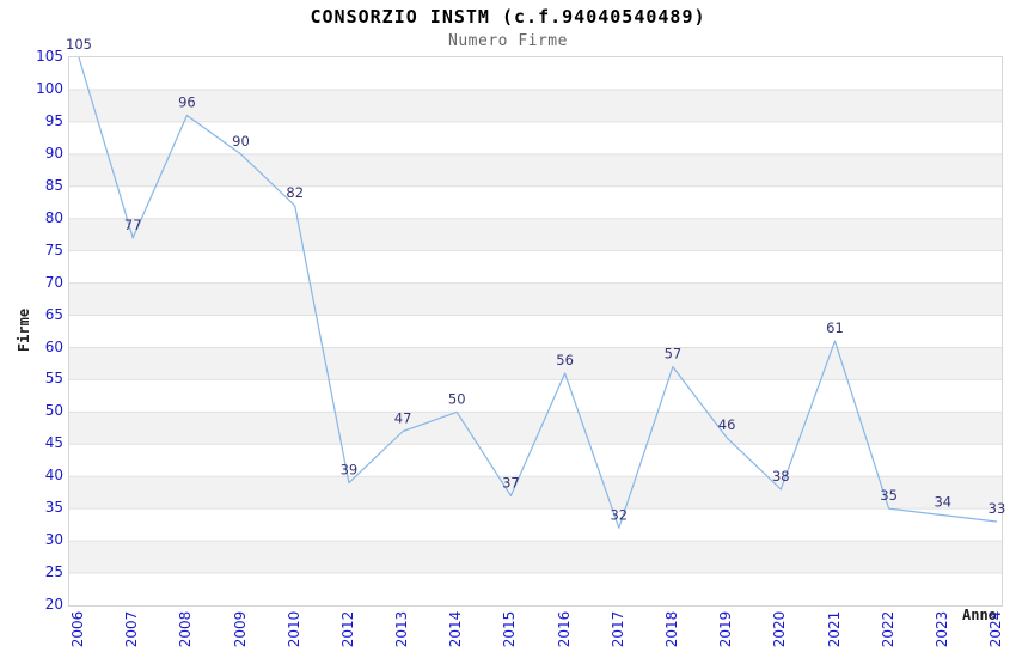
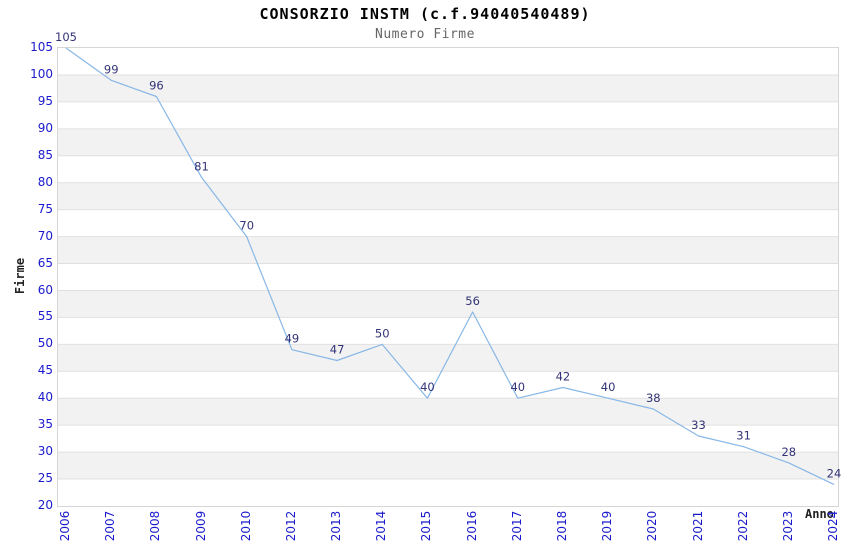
2007: 77 -> 99
2009: 90 -> 81
2010: 82 -> 70
2012: 39 -> 49
2015: 37 -> 40
2017: 32 -> 40
2018: 57 -> 42
2019: 46 -> 40
2021: 61 -> 33
2022: 35 -> 31
2023: 34 -> 28
2024: 33 -> 24
